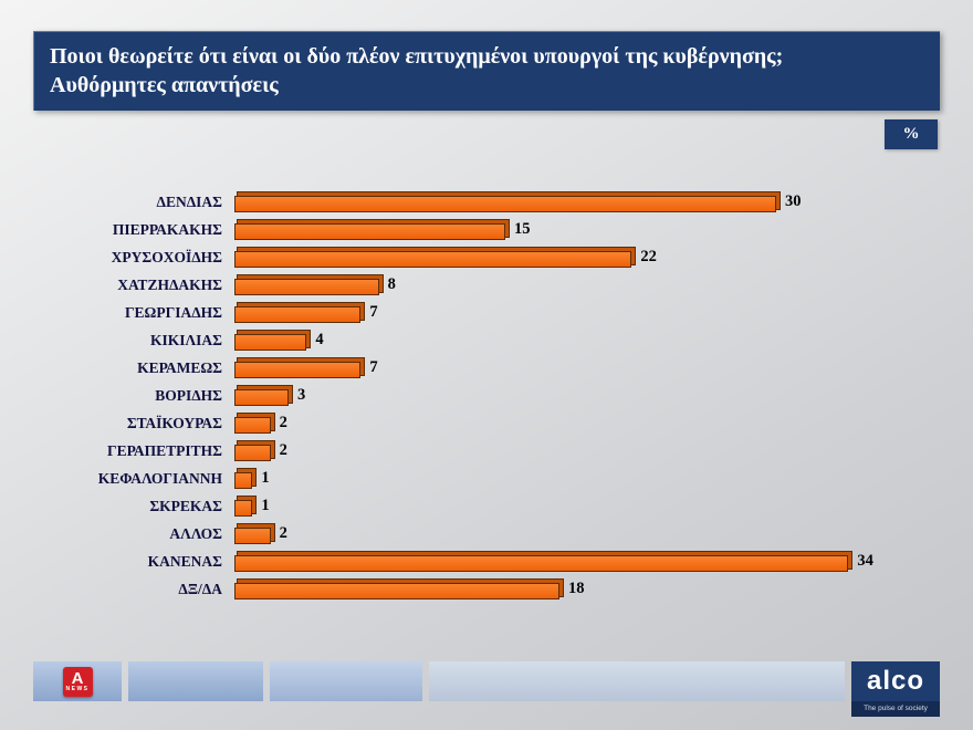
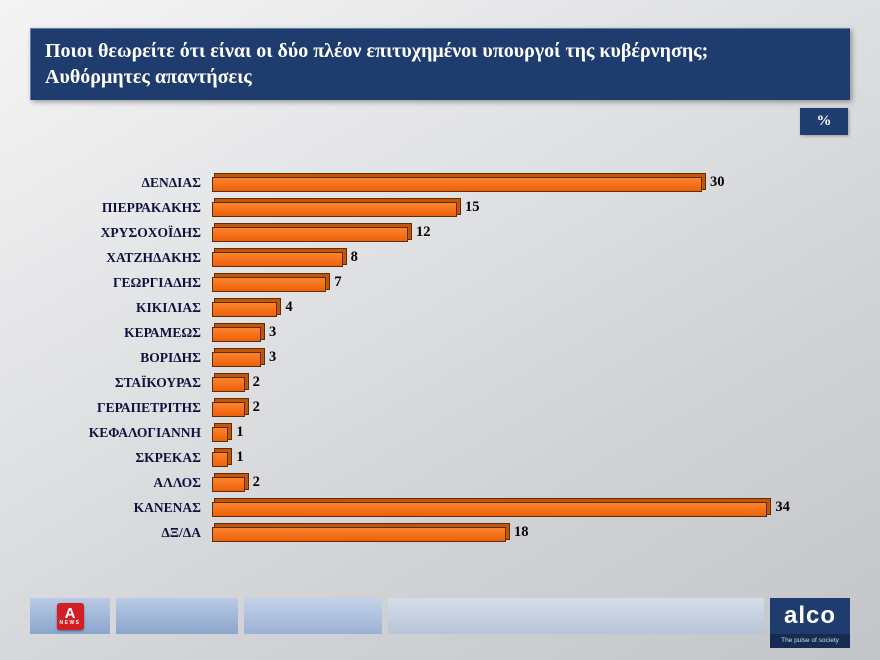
ΧΡΥΣΟΧΟΪΔΗΣ: 22 -> 12
ΚΕΡΑΜΕΩΣ: 7 -> 3
